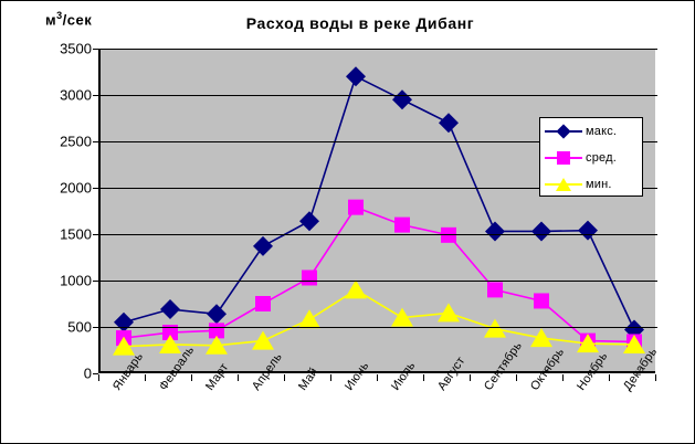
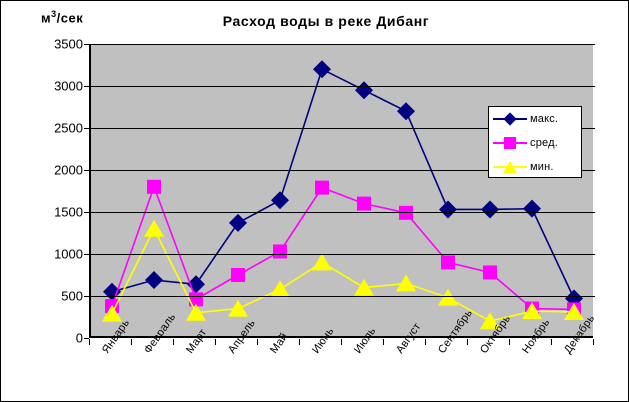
сред./Февраль: 400 -> 1800
мин./Февраль: 300 -> 1300
мин./Октябрь: 400 -> 200
